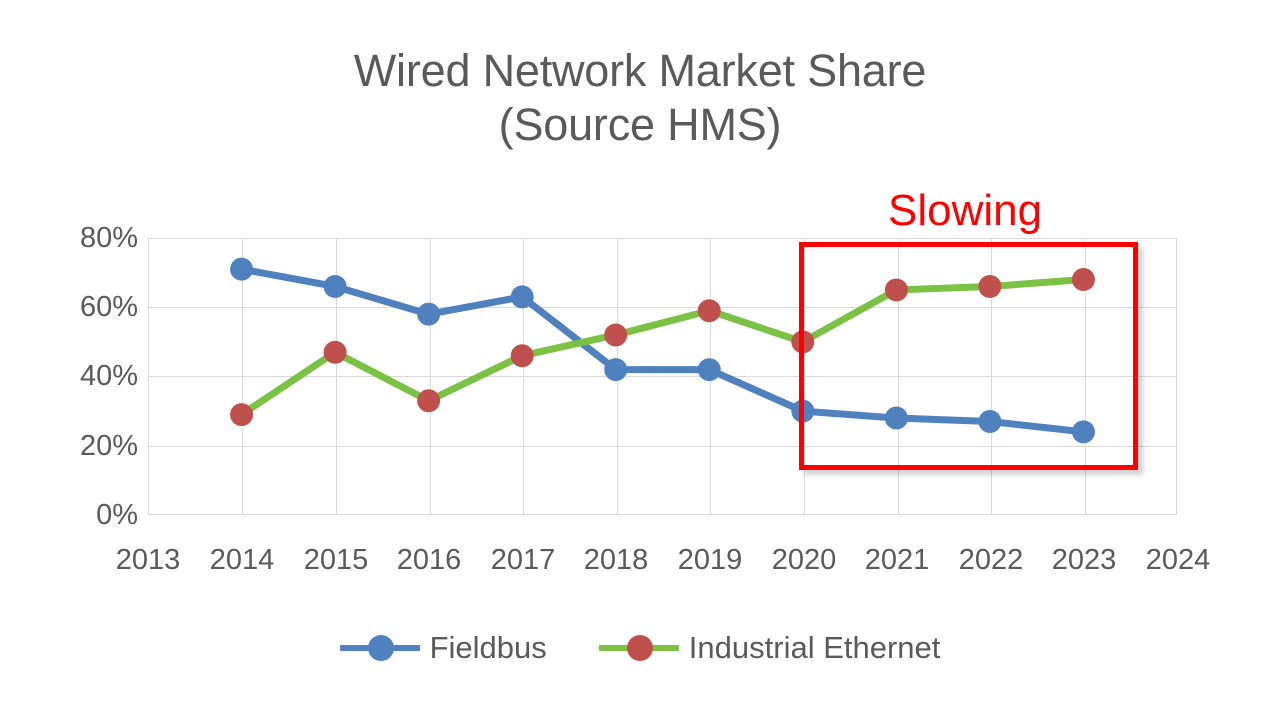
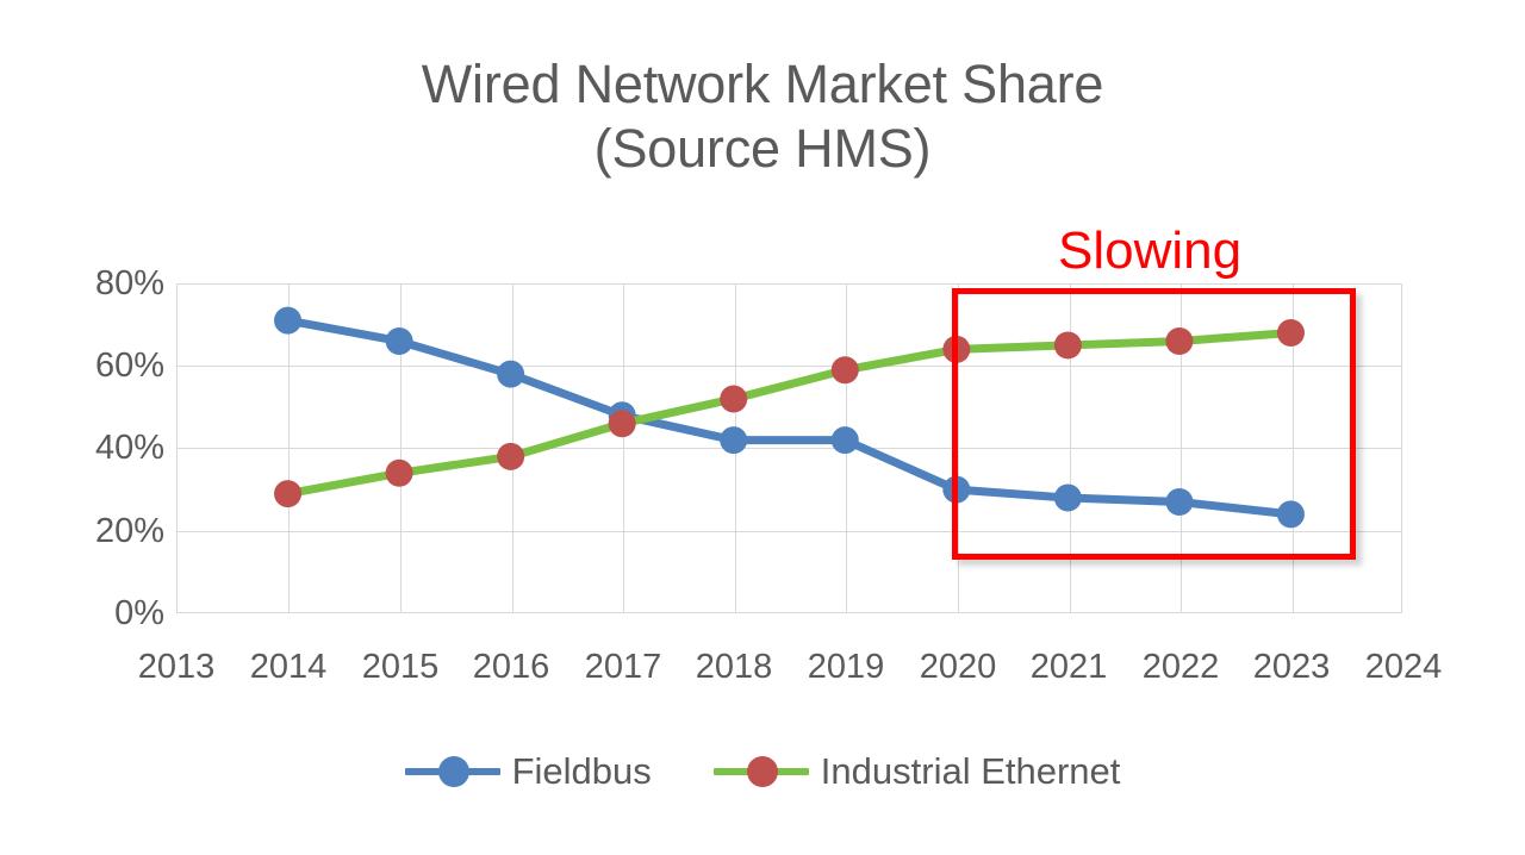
Industrial Ethernet/2015: 47% -> 34%
Industrial Ethernet/2016: 33% -> 38%
Fieldbus/2017: 63% -> 48%
Industrial Ethernet/2020: 50% -> 64%
